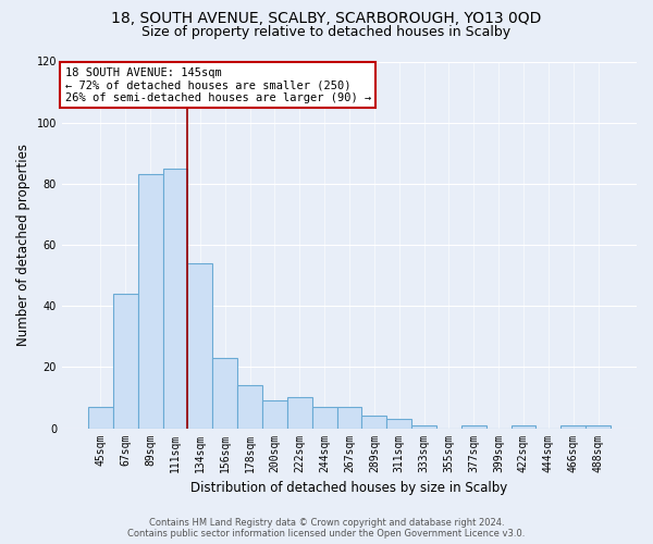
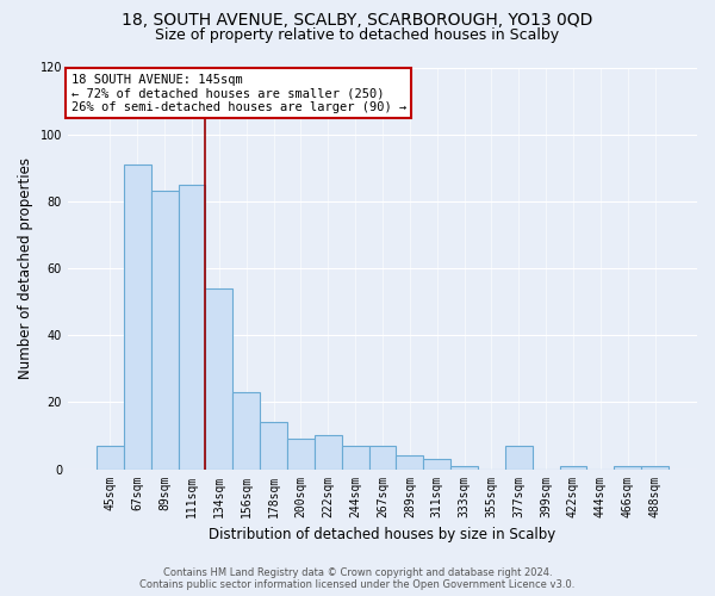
67sqm: 44 -> 91
377sqm: 1 -> 7
